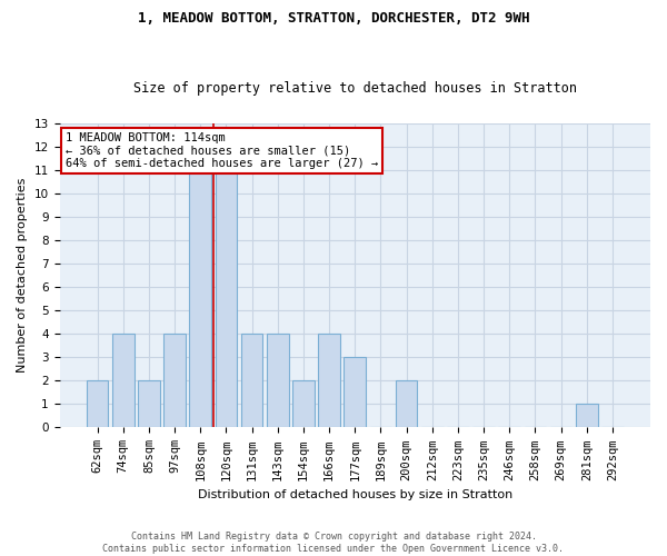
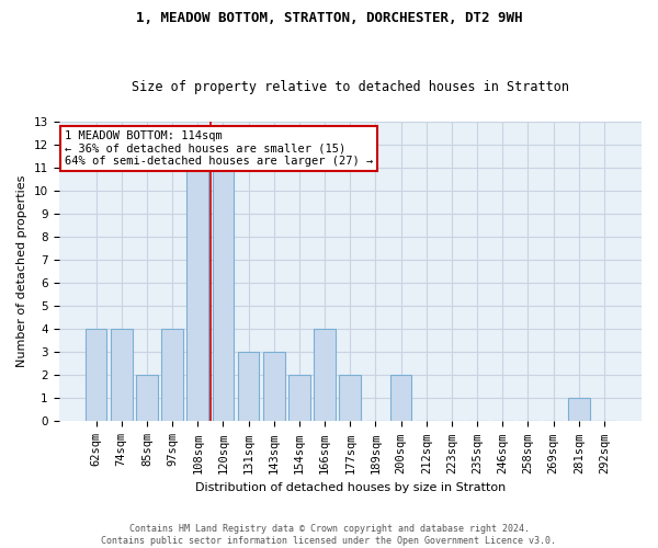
62sqm: 2 -> 4
131sqm: 4 -> 3
143sqm: 4 -> 3
177sqm: 3 -> 2
